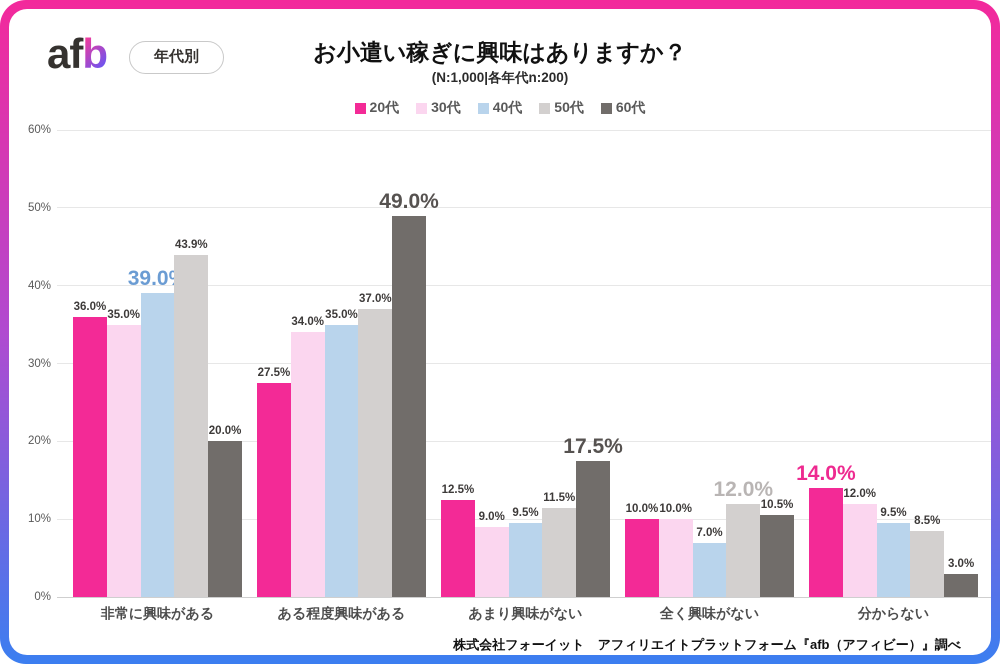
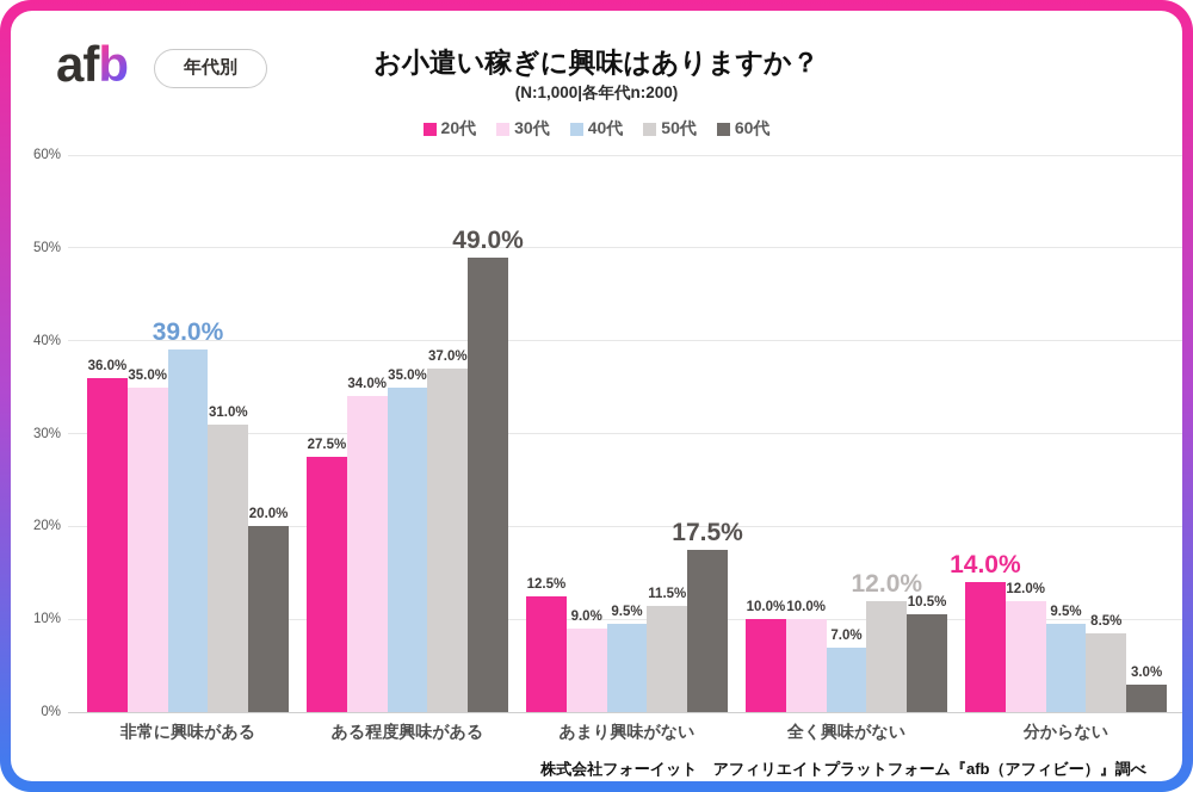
50代/非常に興味がある: 43.9% -> 31.0%
